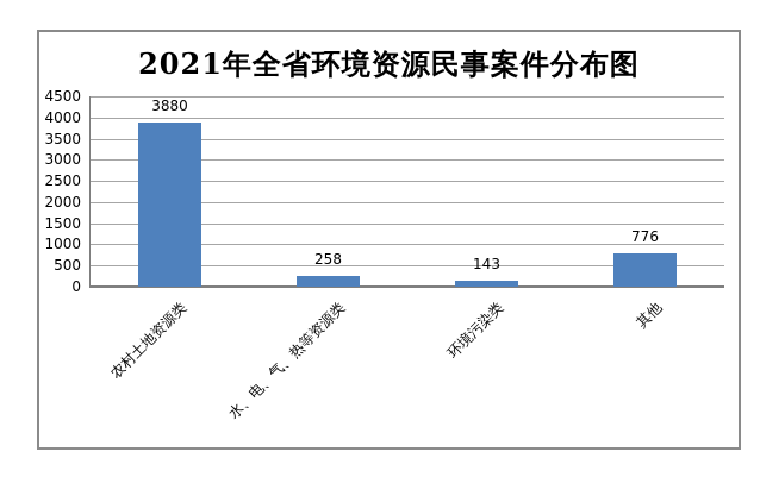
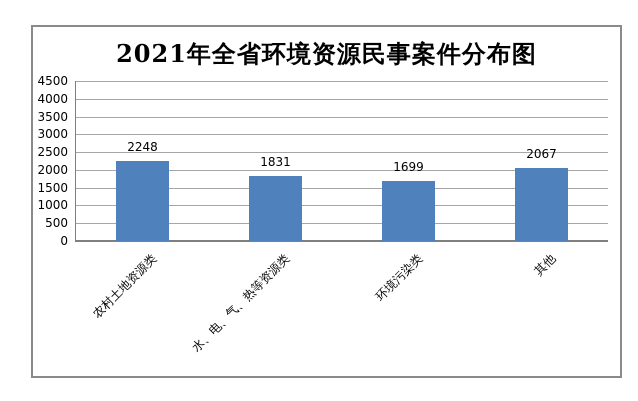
农村土地资源类: 3880 -> 2248
水、电、气、热等资源类: 258 -> 1831
环境污染类: 143 -> 1699
其他: 776 -> 2067
